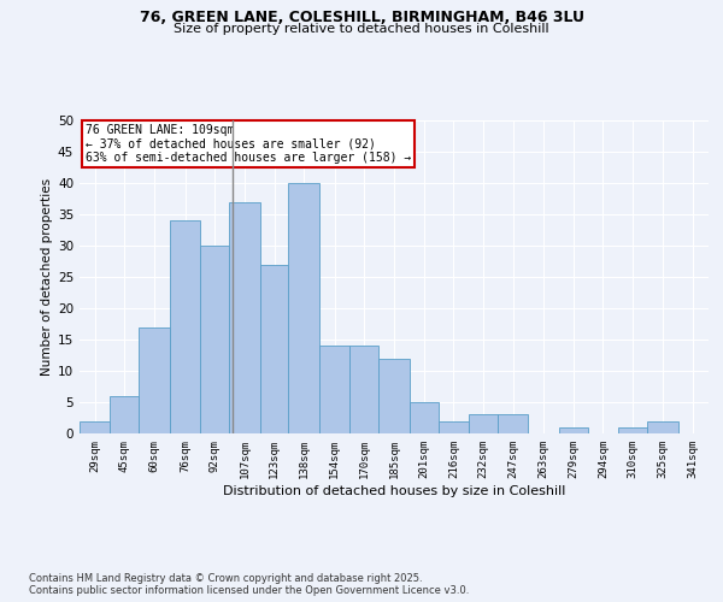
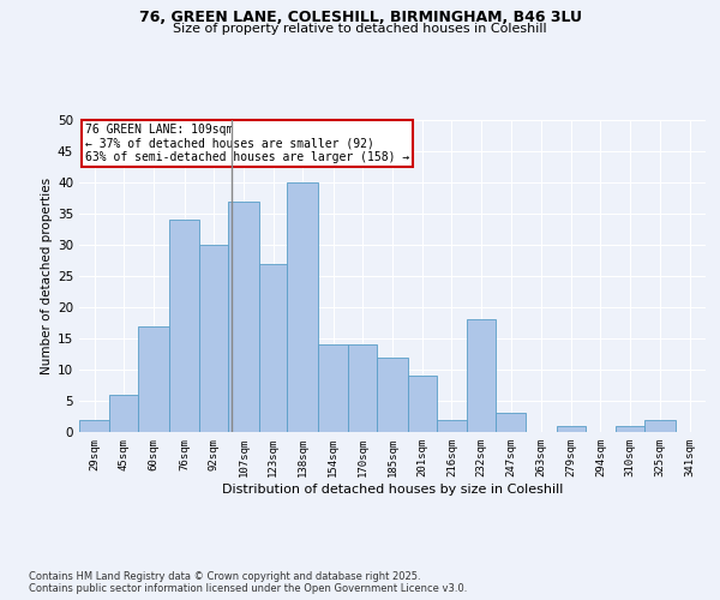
201sqm: 5 -> 9
232sqm: 3 -> 18
